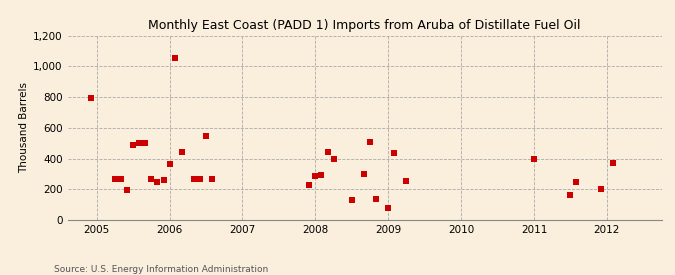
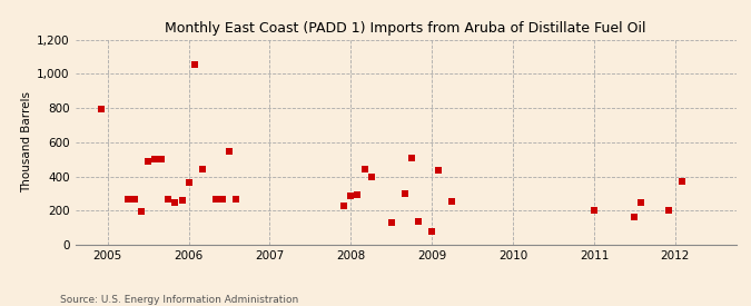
2011: 400 -> 200
